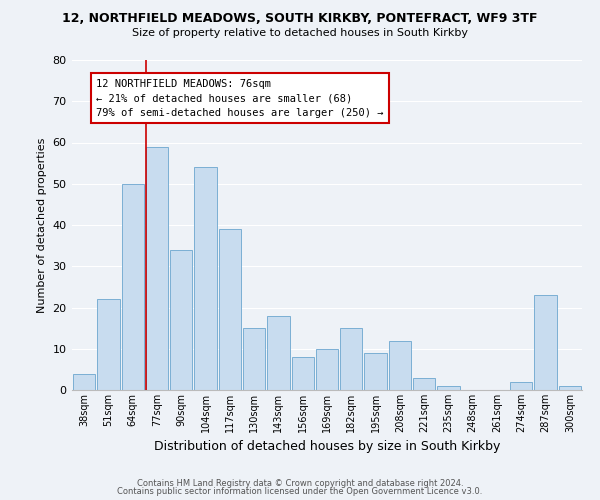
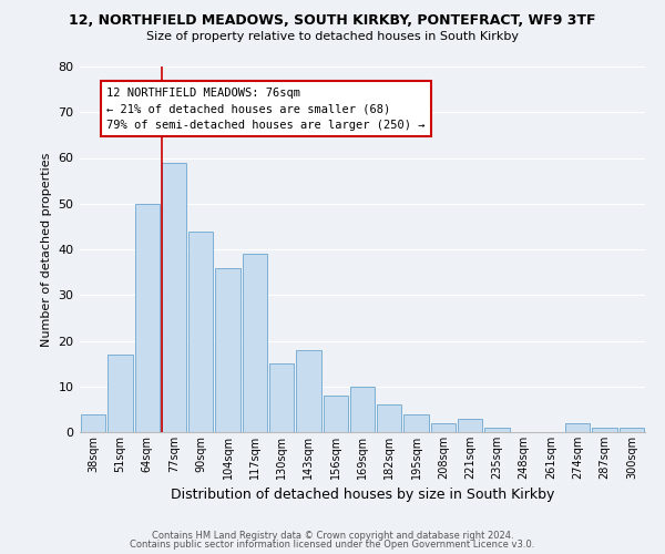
51sqm: 22 -> 17
90sqm: 34 -> 44
104sqm: 54 -> 36
182sqm: 15 -> 6
195sqm: 9 -> 4
208sqm: 12 -> 2
287sqm: 23 -> 1
